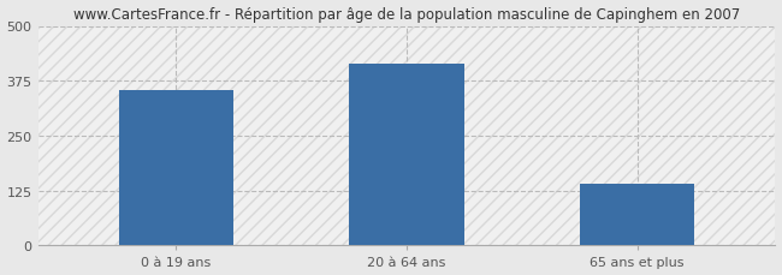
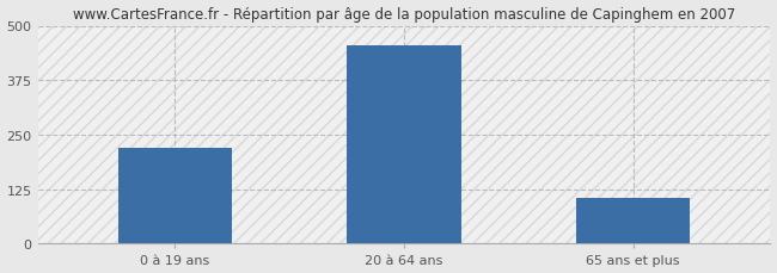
0 à 19 ans: 355 -> 220
20 à 64 ans: 415 -> 455
65 ans et plus: 140 -> 105
